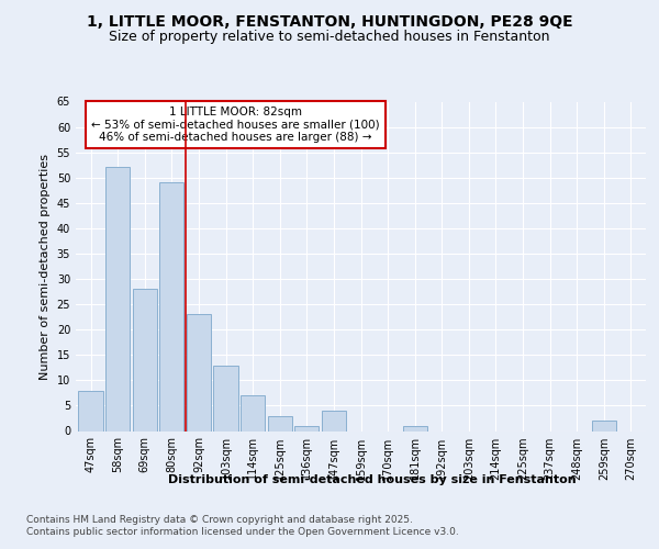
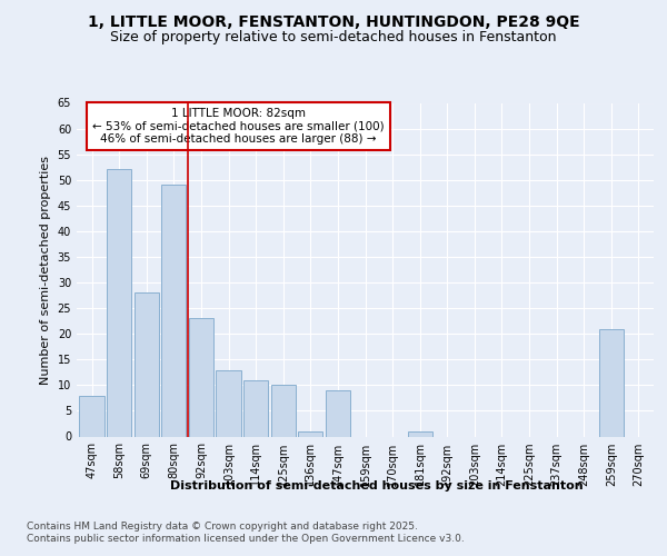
114sqm: 7 -> 11
125sqm: 3 -> 10
147sqm: 4 -> 9
259sqm: 2 -> 21
